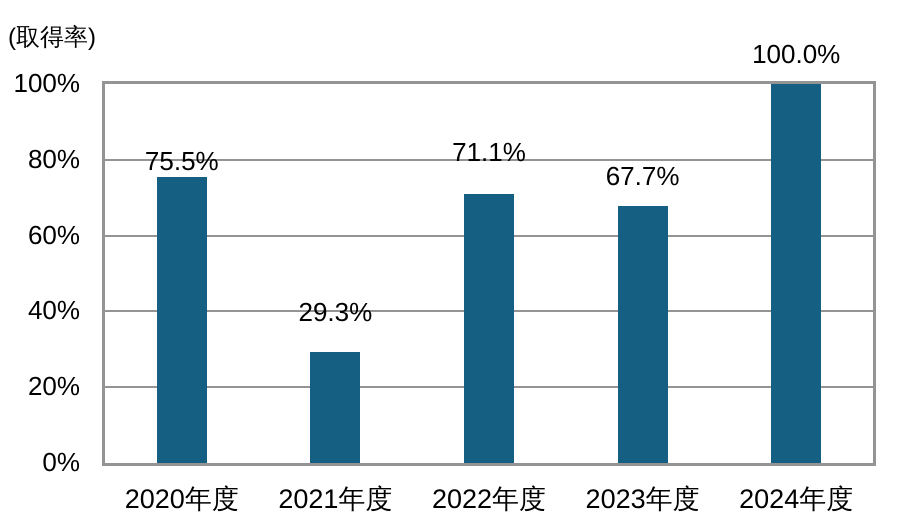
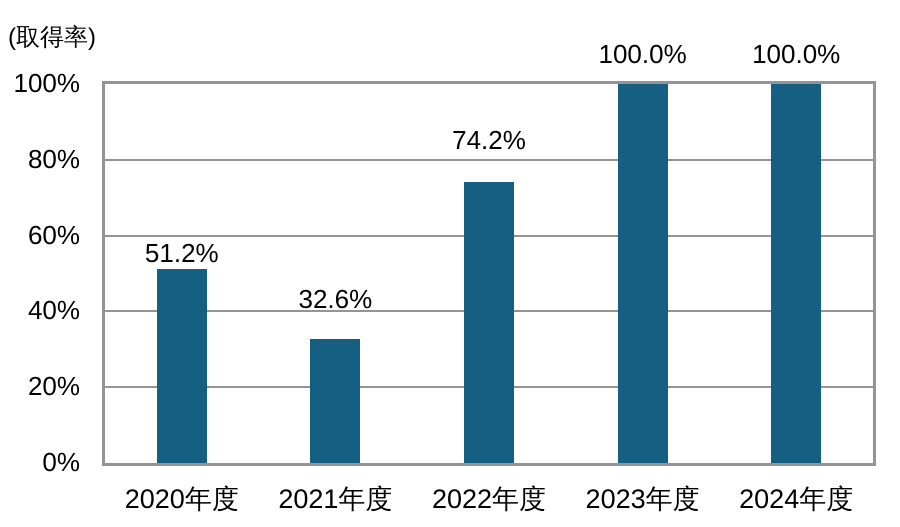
2020年度: 75.5% -> 51.2%
2021年度: 29.3% -> 32.6%
2022年度: 71.1% -> 74.2%
2023年度: 67.7% -> 100.0%
